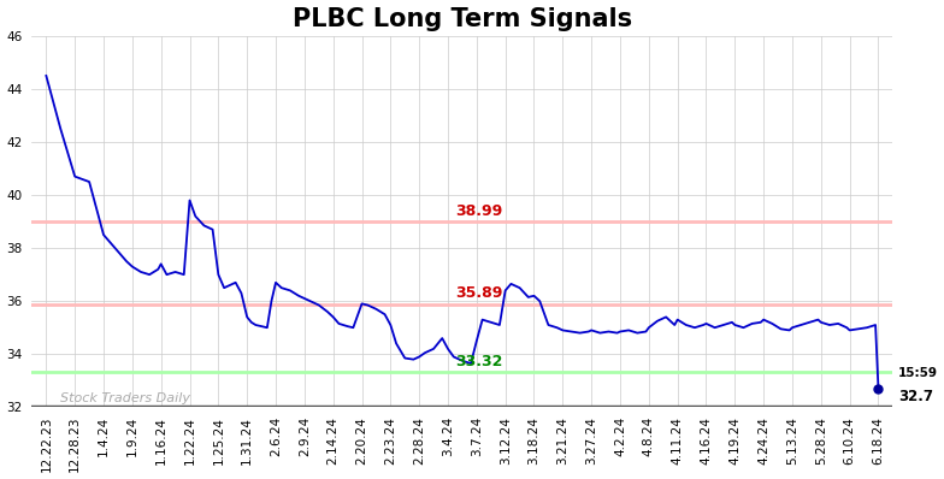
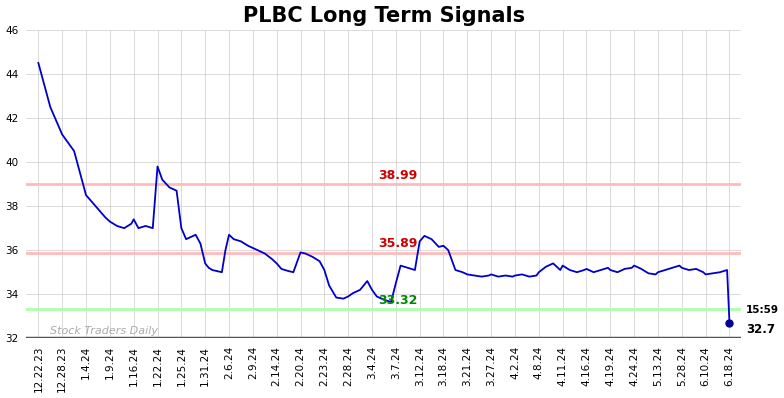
12.28.23: 40.70 -> 41.25
